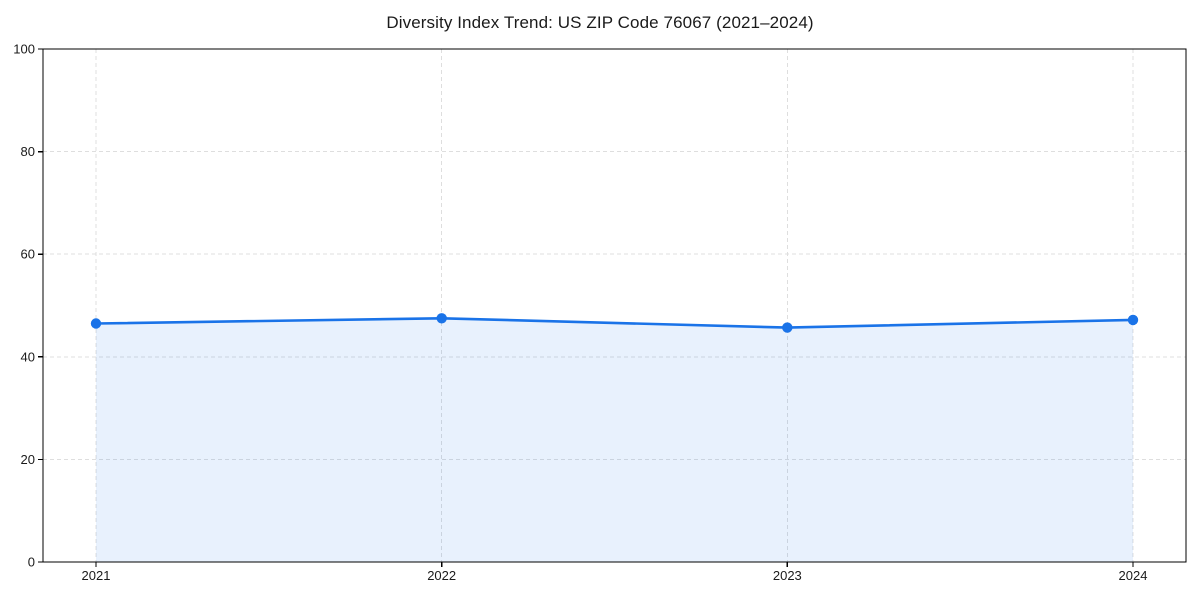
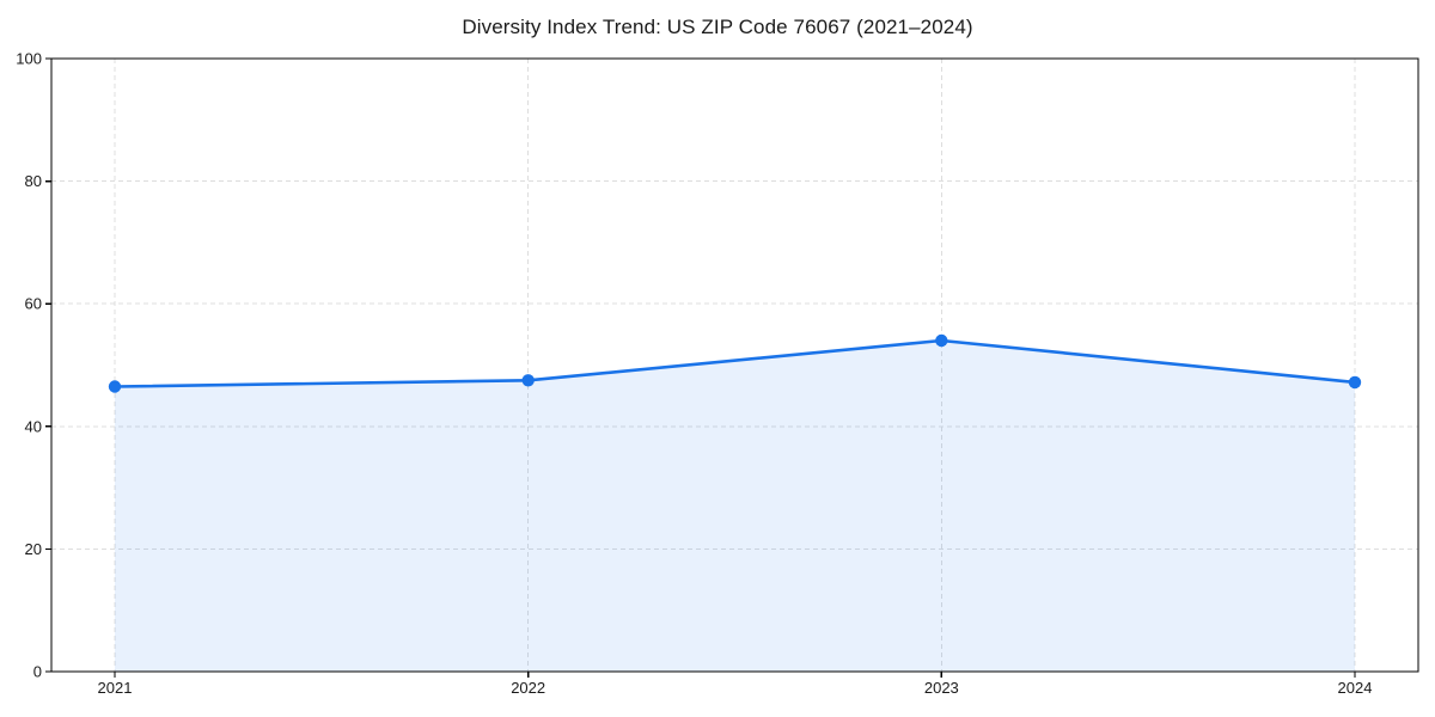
2023: 46 -> 54
